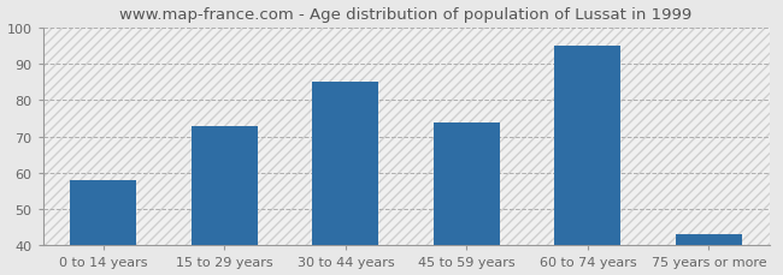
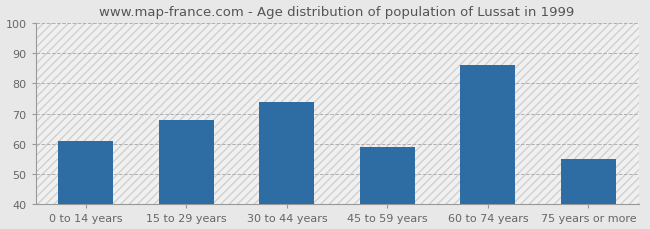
0 to 14 years: 58 -> 61
15 to 29 years: 73 -> 68
30 to 44 years: 85 -> 74
45 to 59 years: 74 -> 59
60 to 74 years: 95 -> 86
75 years or more: 43 -> 55
